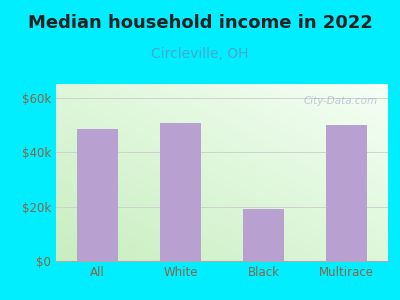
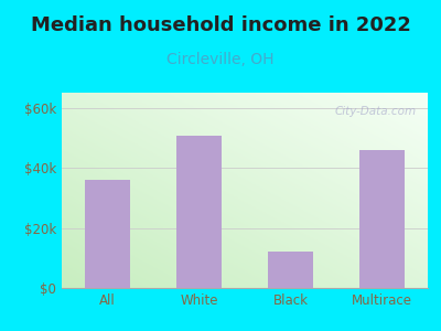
All: $48.5k -> $36.0k
Black: $19.0k -> $12.0k
Multirace: $50.0k -> $46.0k
